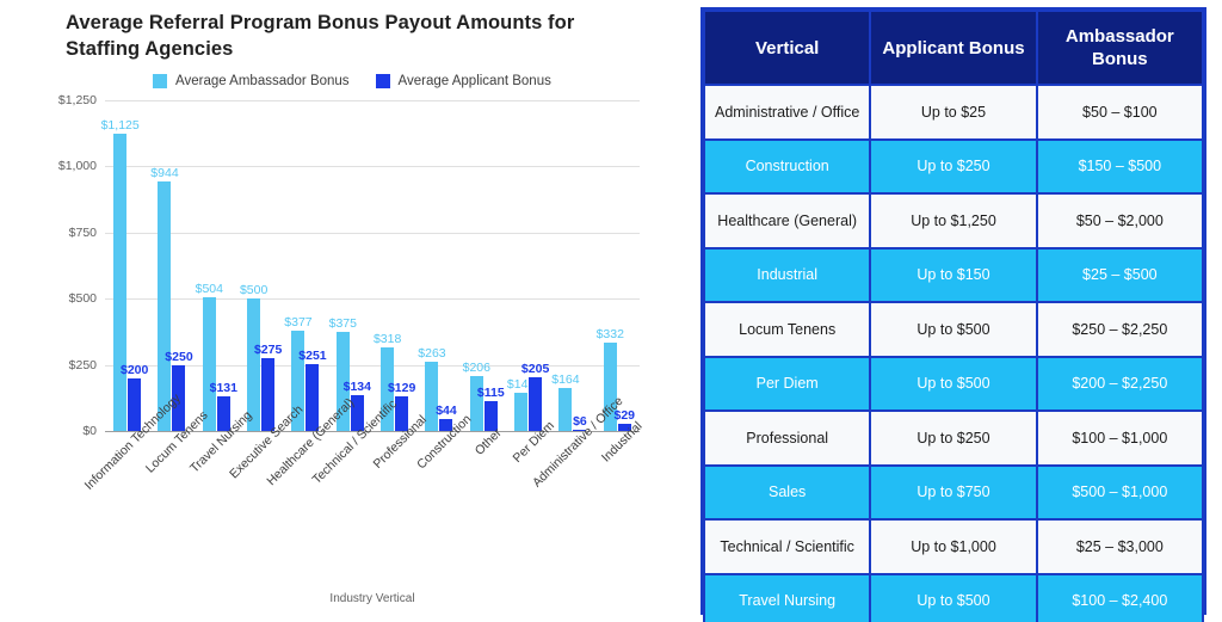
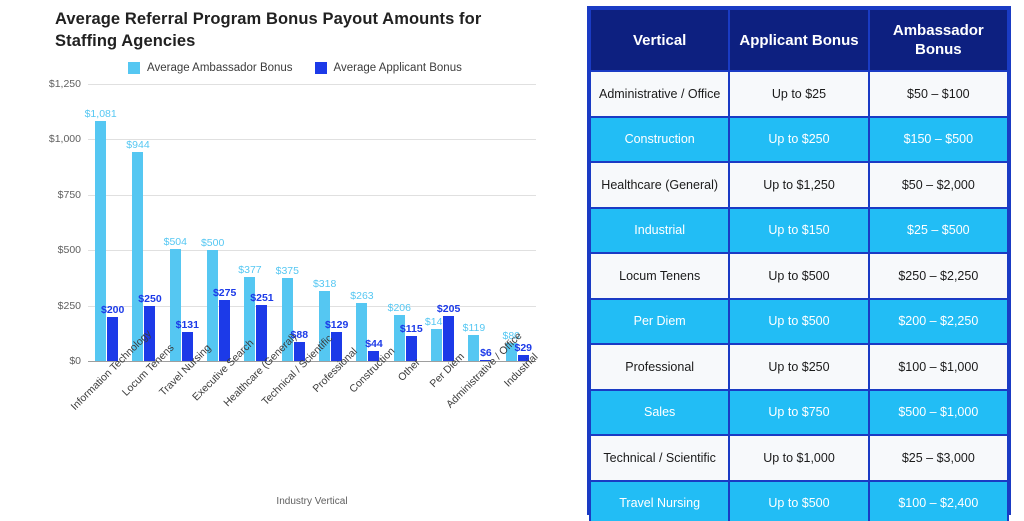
Average Ambassador Bonus/Information Technology: $1,125 -> $1,081
Average Applicant Bonus/Technical / Scientific: $134 -> $88
Average Ambassador Bonus/Administrative / Office: $164 -> $119
Average Ambassador Bonus/Industrial: $332 -> $80
